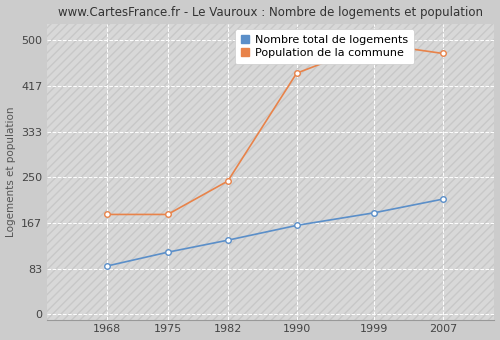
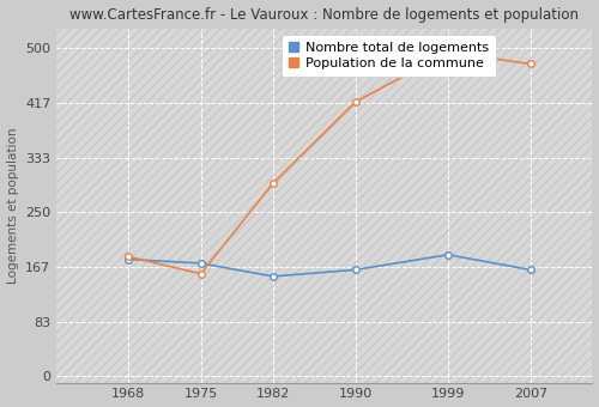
Nombre total de logements/1968: 88 -> 178
Nombre total de logements/1975: 113 -> 172
Population de la commune/1975: 182 -> 156
Nombre total de logements/1982: 135 -> 152
Population de la commune/1982: 243 -> 294
Population de la commune/1990: 440 -> 418
Nombre total de logements/2007: 210 -> 162
